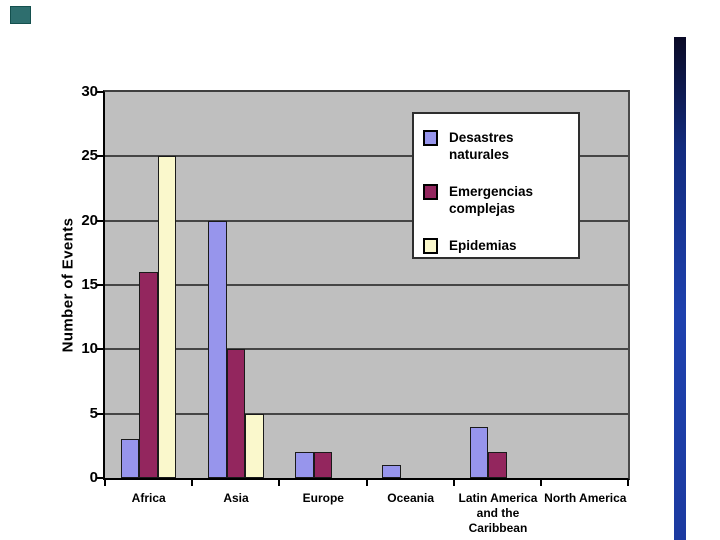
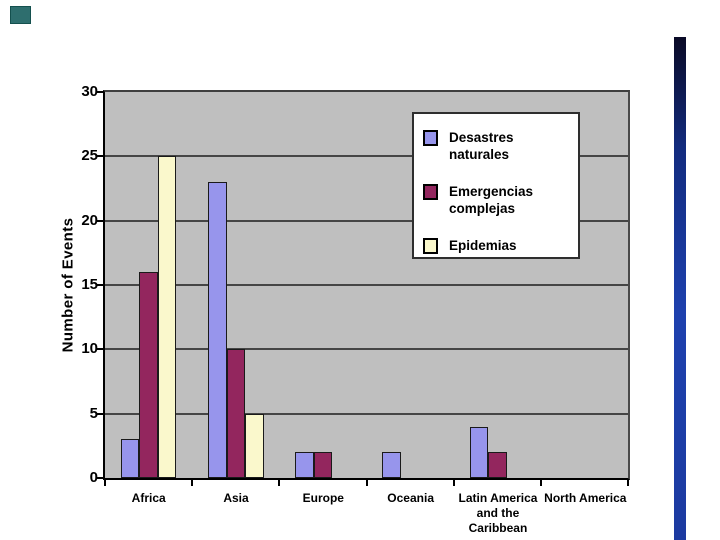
Desastres naturales/Asia: 20 -> 23
Desastres naturales/Oceania: 1 -> 2
